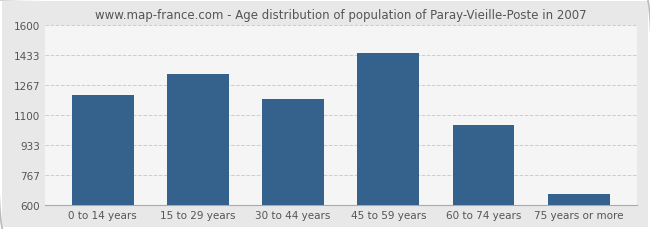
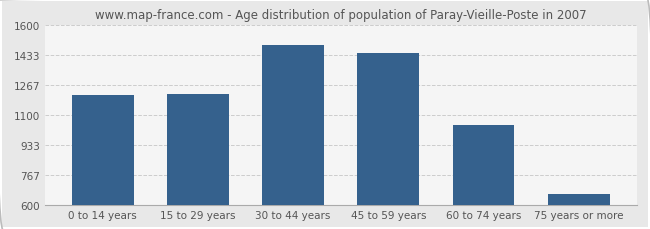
15 to 29 years: 1330 -> 1220
30 to 44 years: 1190 -> 1490
